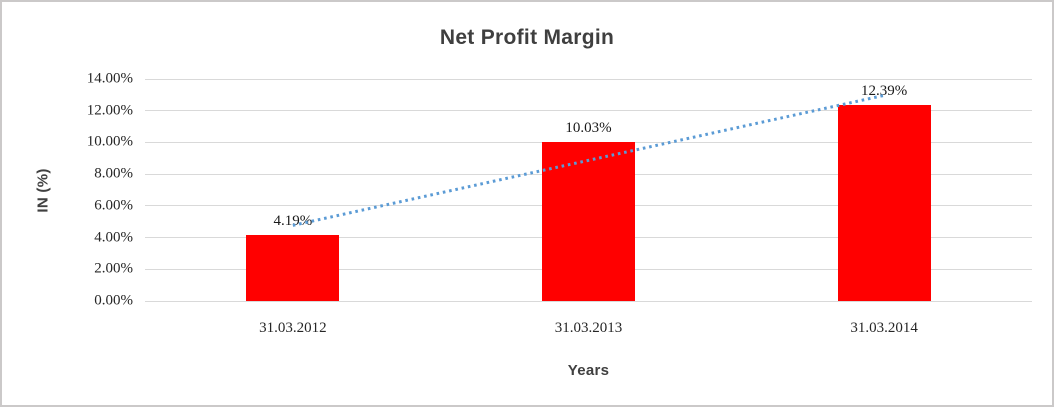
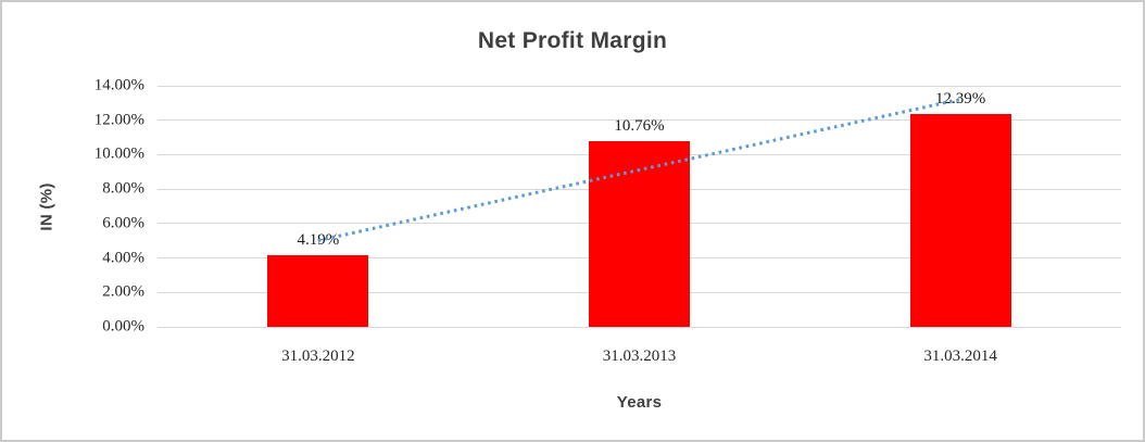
31.03.2013: 10.03% -> 10.76%
